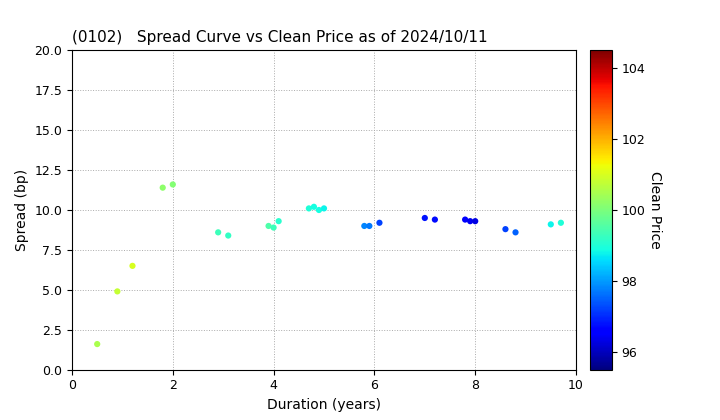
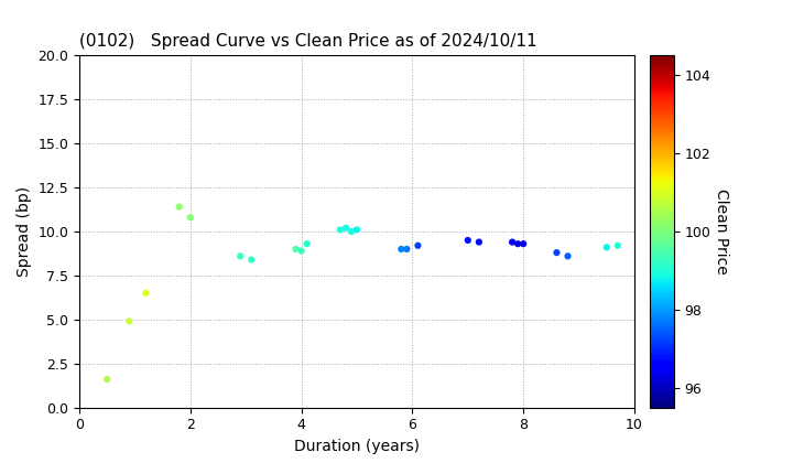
2: 11.6 -> 10.8
